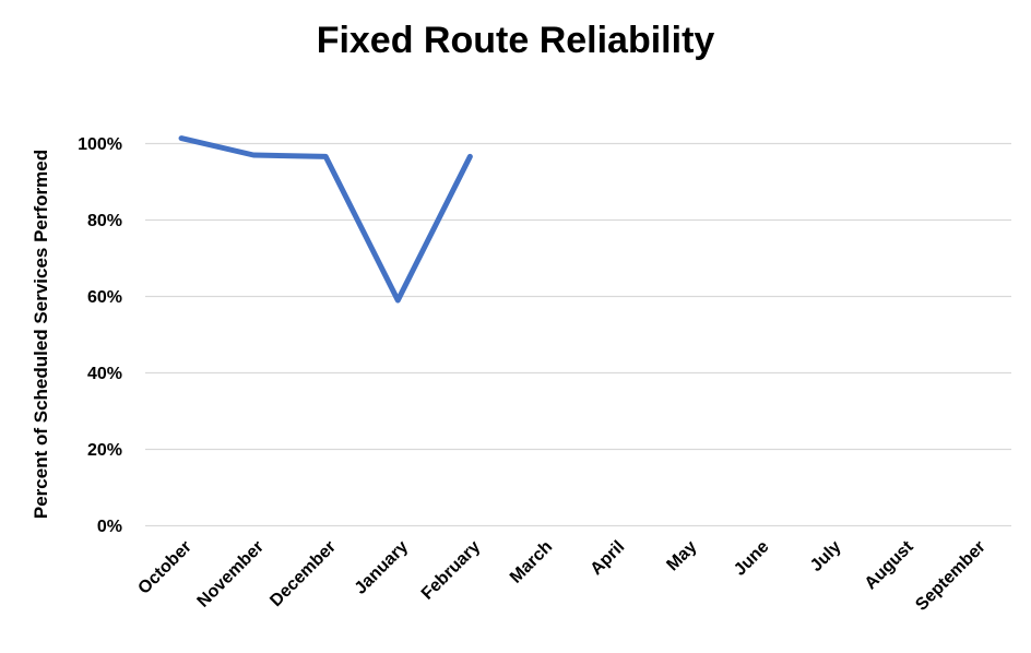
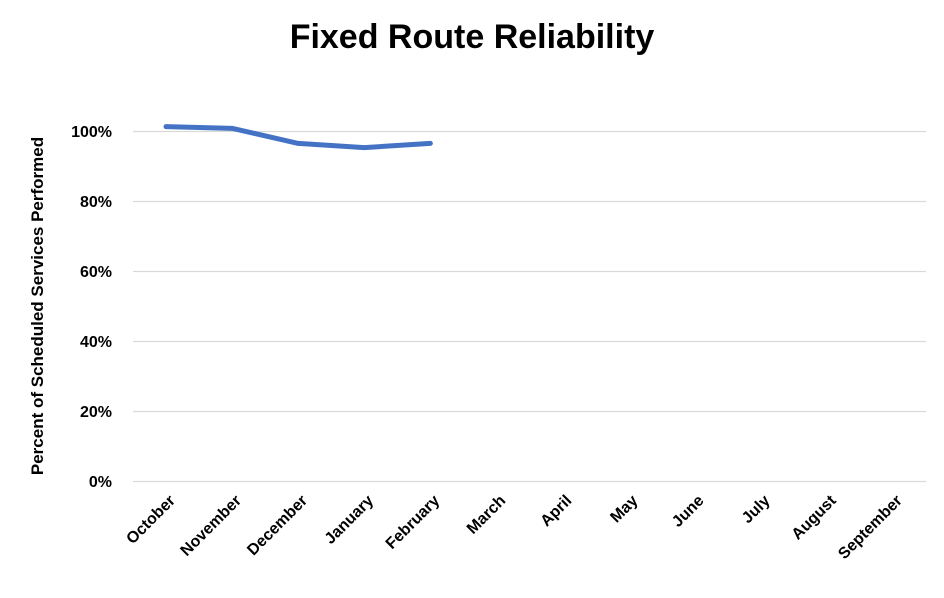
November: 97% -> 101%
January: 59% -> 95%
